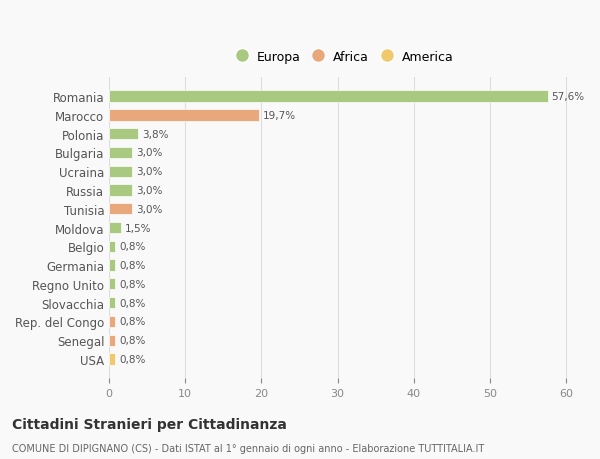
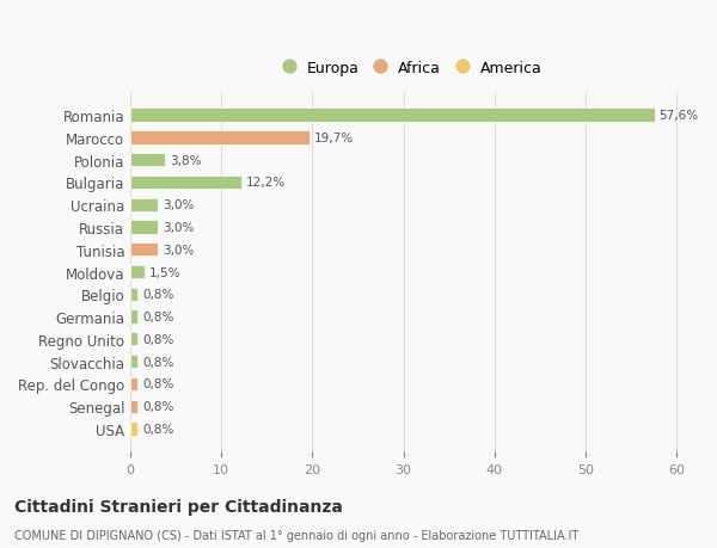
Bulgaria: 3,0% -> 12,2%
